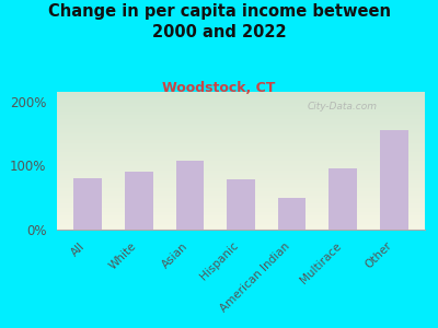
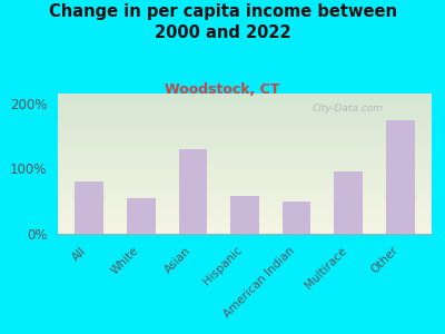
White: 90% -> 54%
Asian: 107% -> 130%
Hispanic: 78% -> 58%
Other: 155% -> 174%
